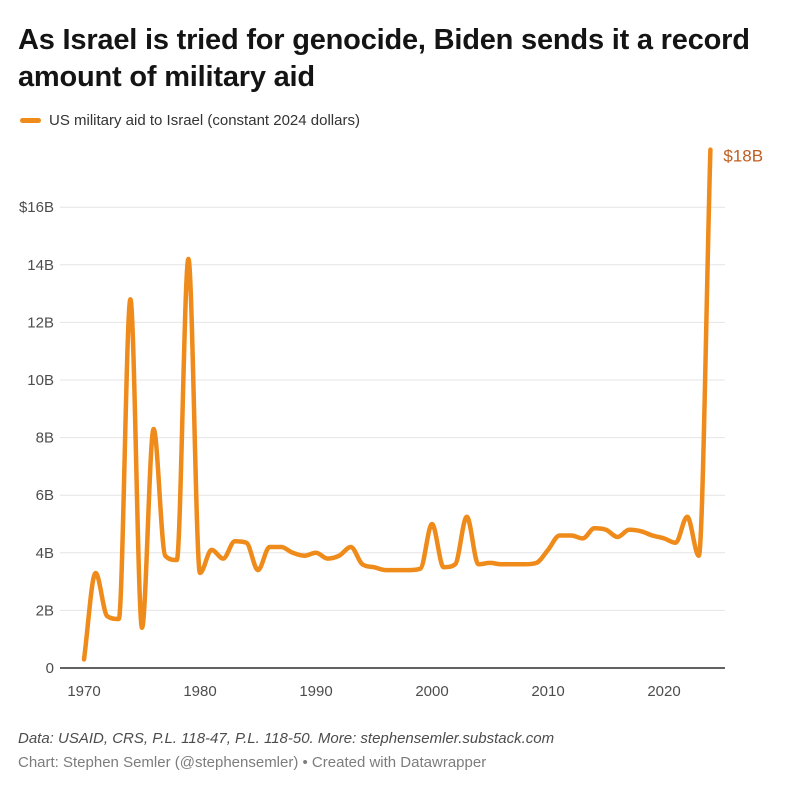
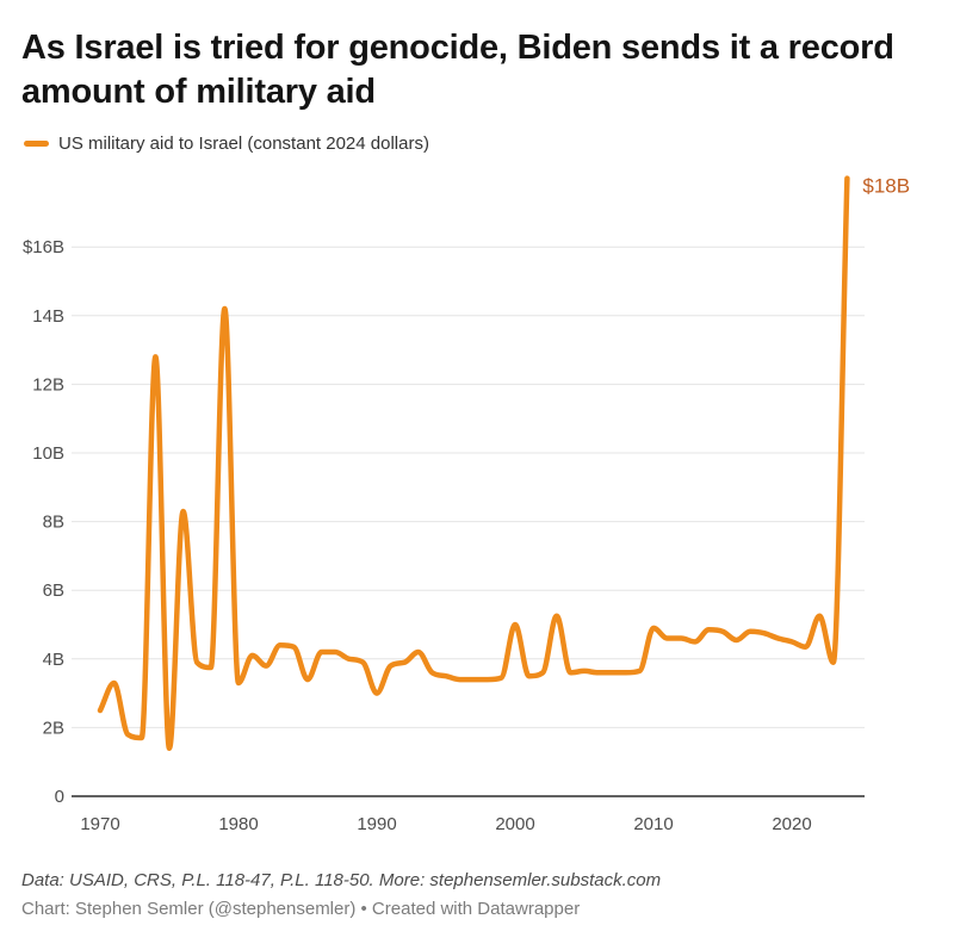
1970: $0.3B -> $2.5B
1990: $4.0B -> $3.0B
2010: $4.1B -> $4.9B
